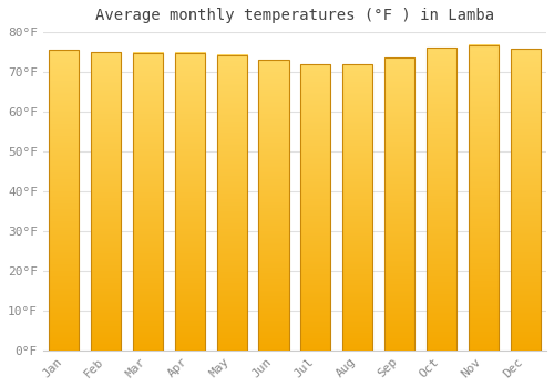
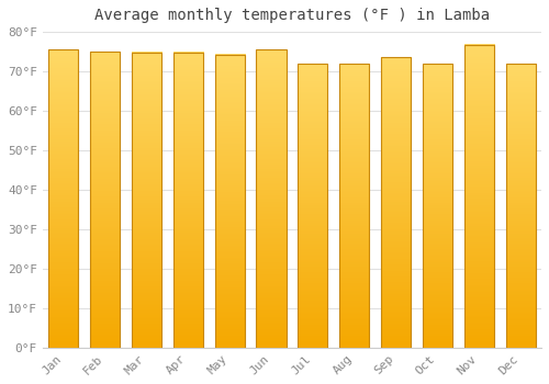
Jun: 73.0°F -> 75.5°F
Oct: 76.0°F -> 72.0°F
Dec: 75.8°F -> 72.0°F
